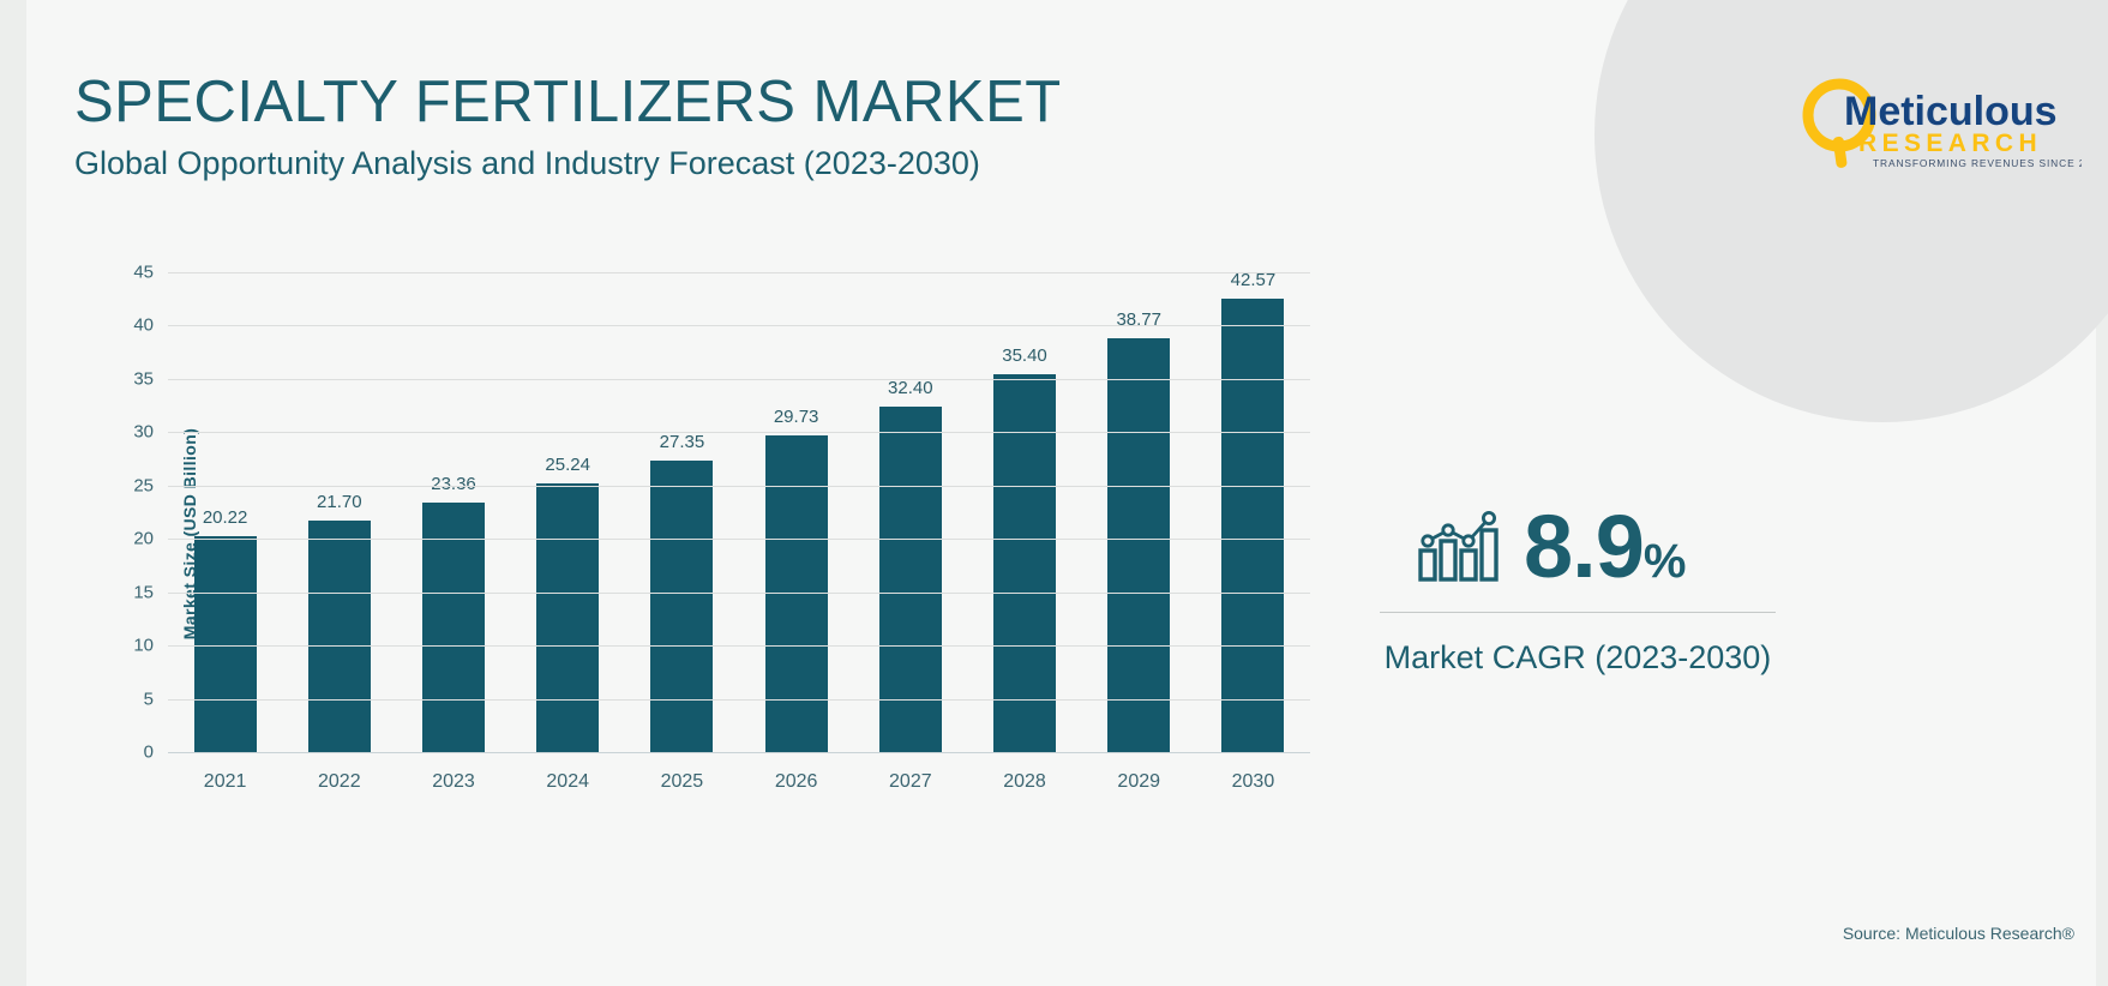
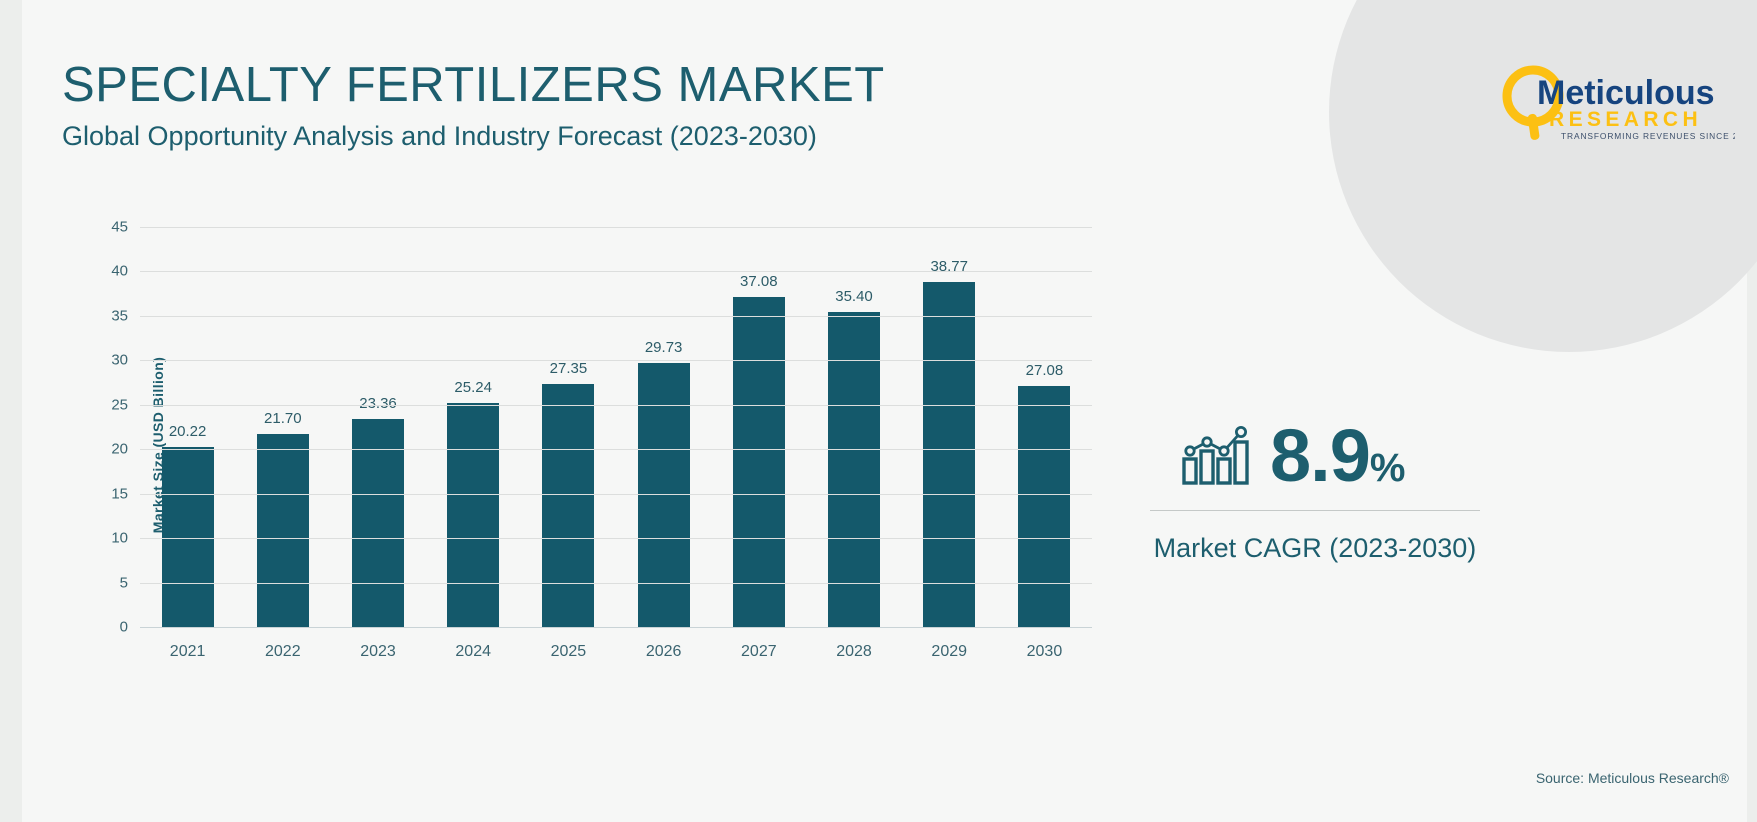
2027: 32.40 -> 37.08
2030: 42.57 -> 27.08
